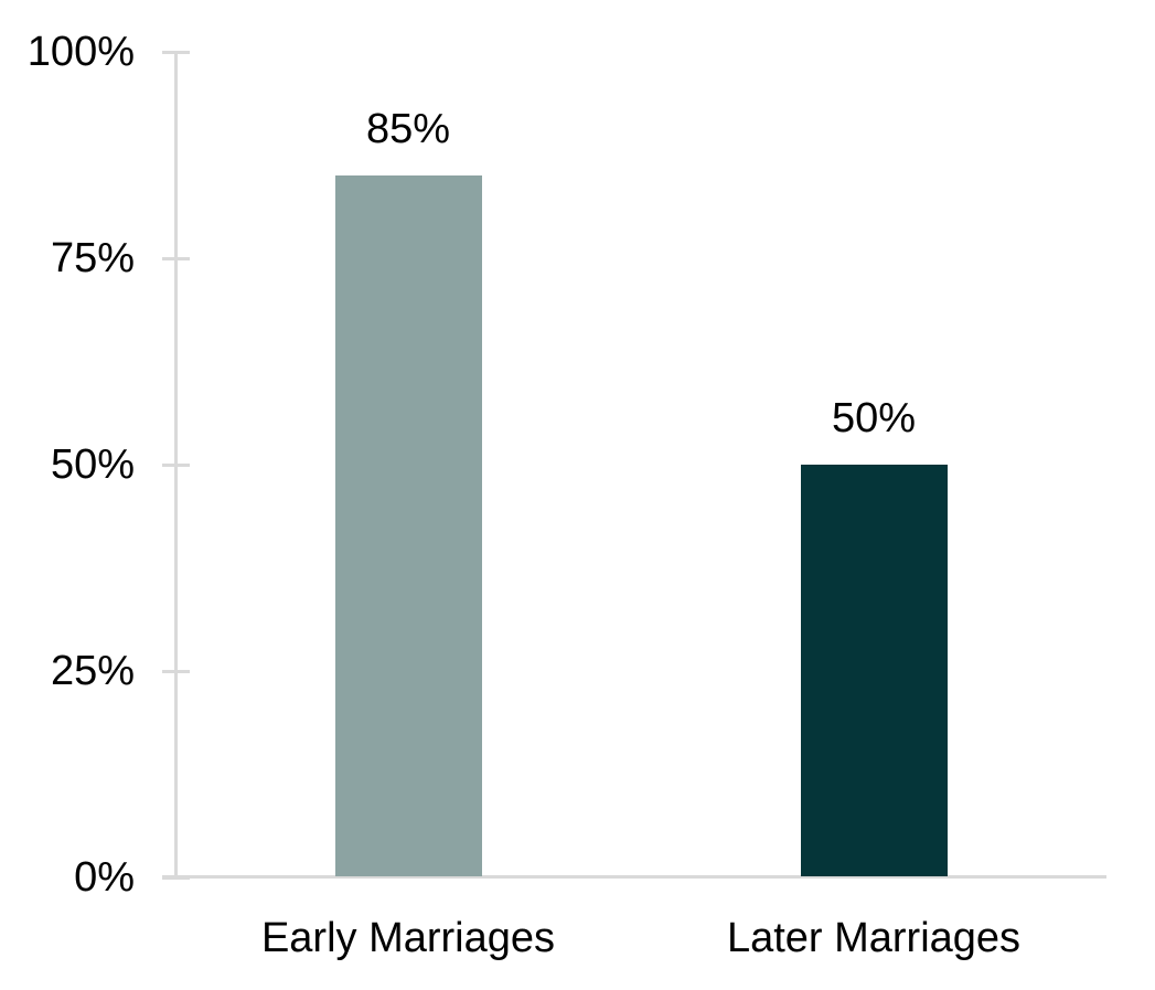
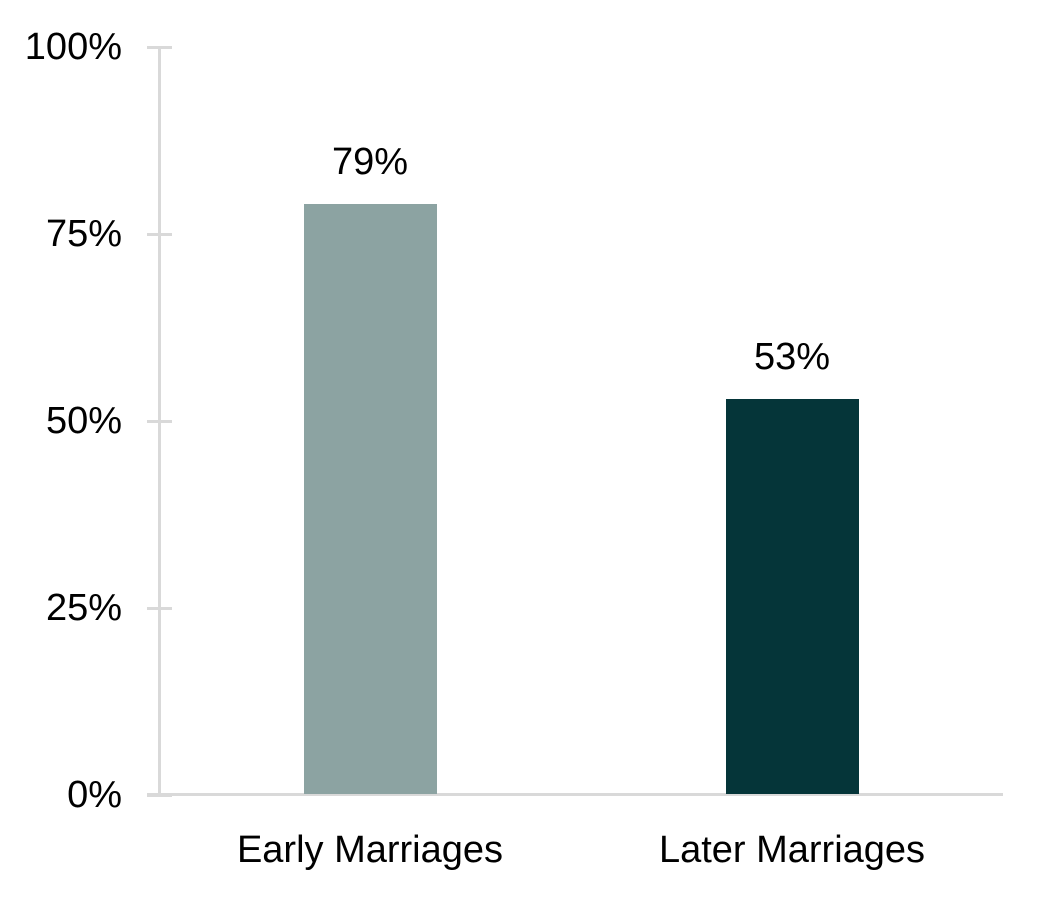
Early Marriages: 85% -> 79%
Later Marriages: 50% -> 53%
